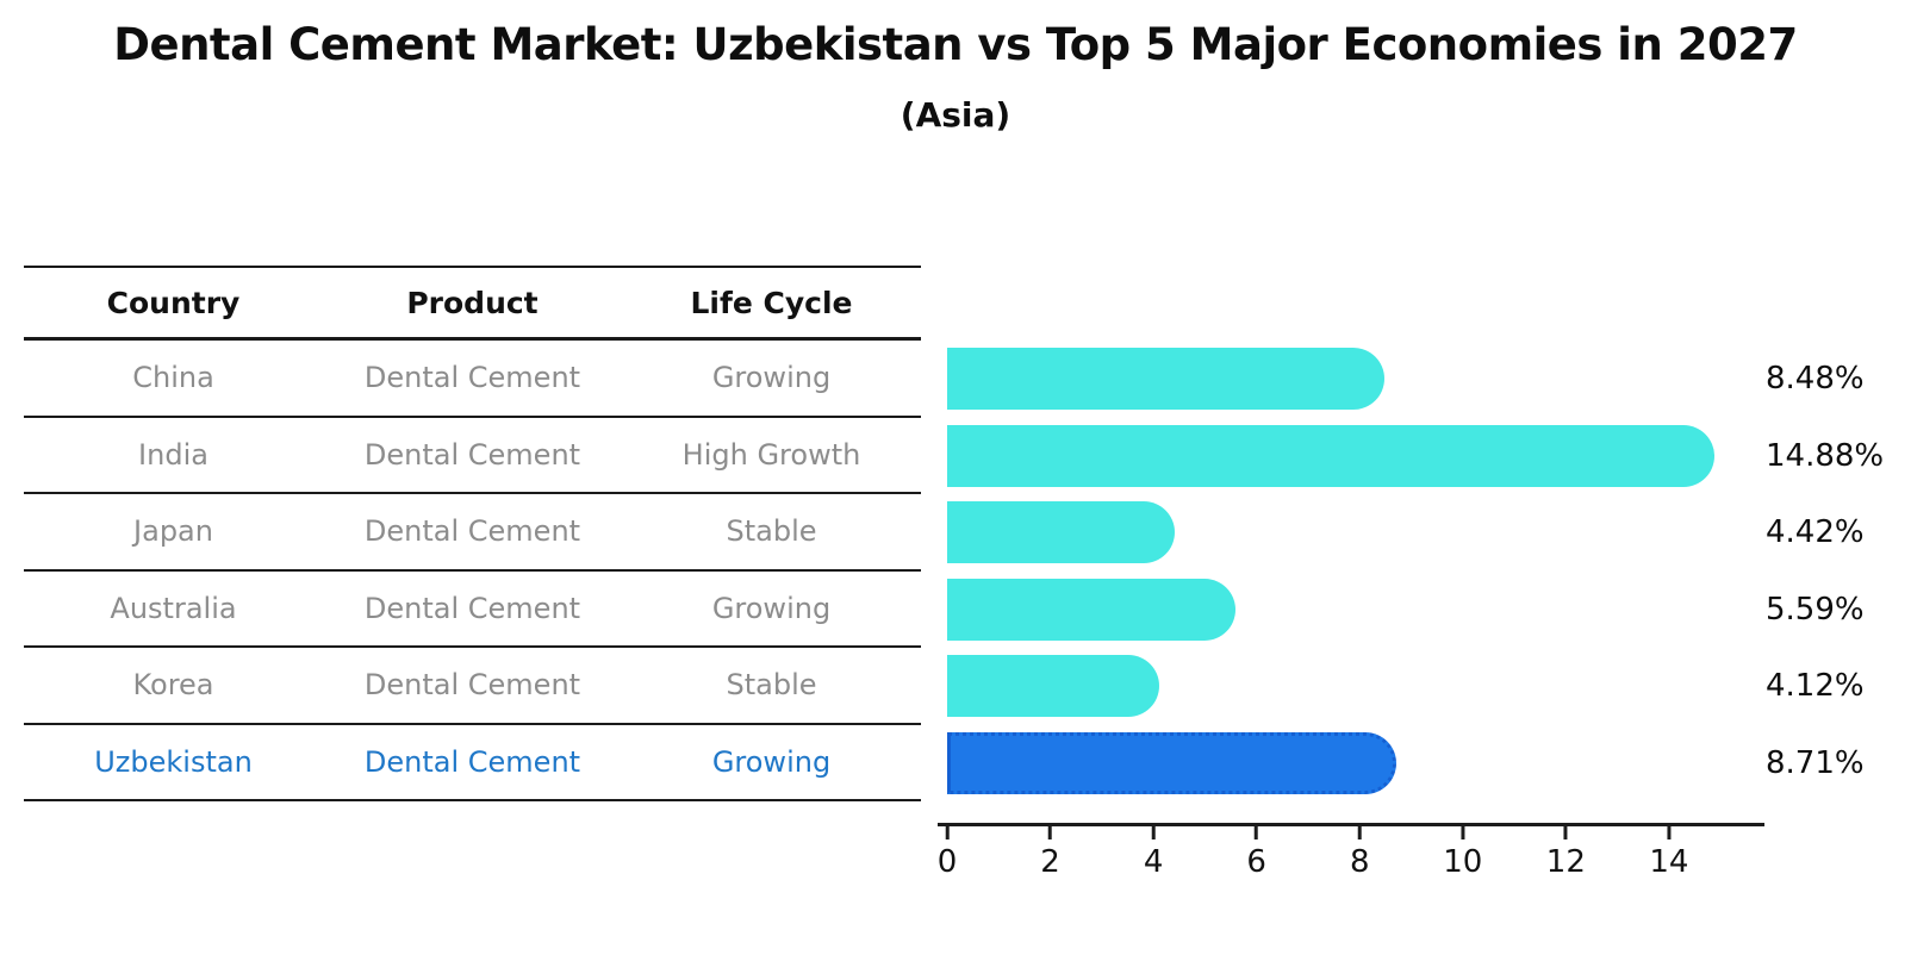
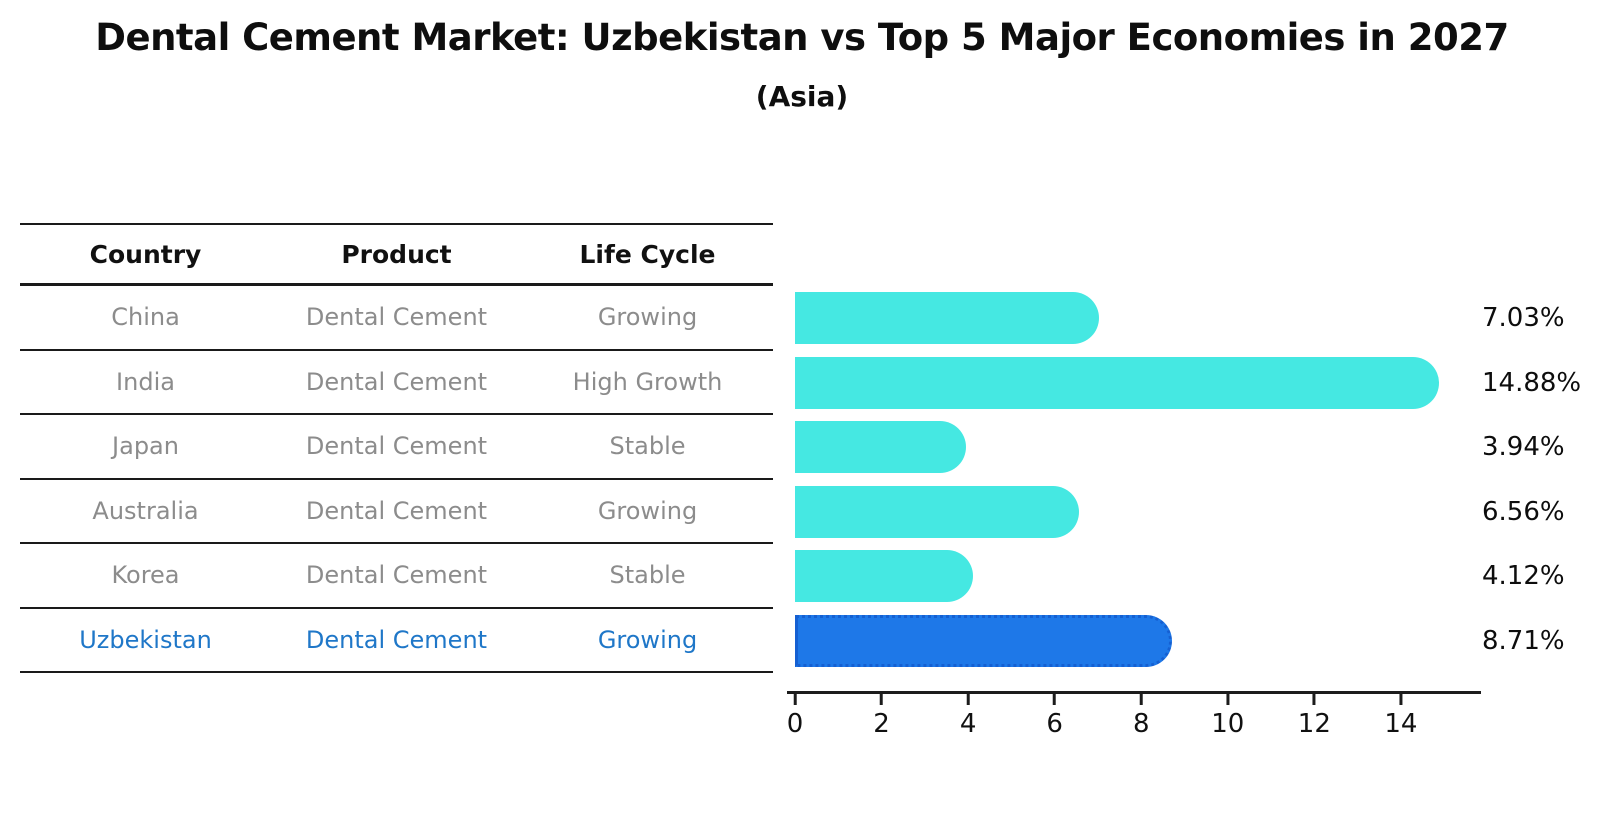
China: 8.48% -> 7.03%
Japan: 4.42% -> 3.94%
Australia: 5.59% -> 6.56%
